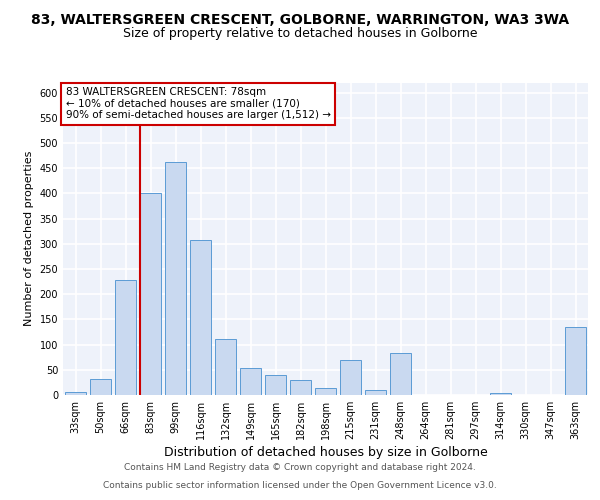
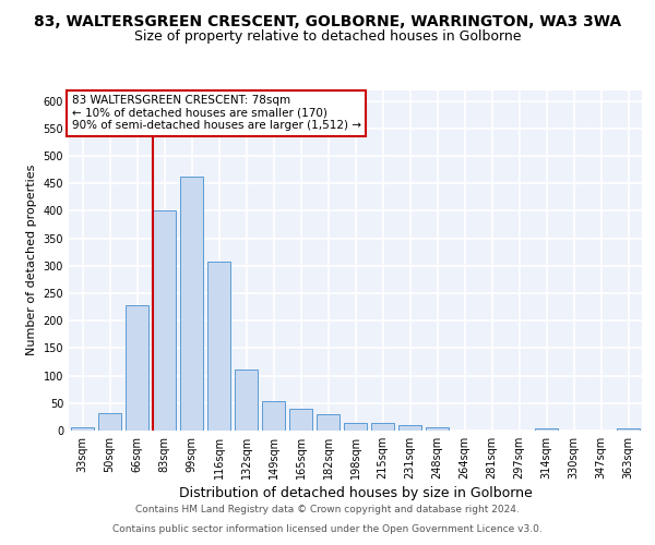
215sqm: 70 -> 13
248sqm: 84 -> 5
363sqm: 134 -> 4
